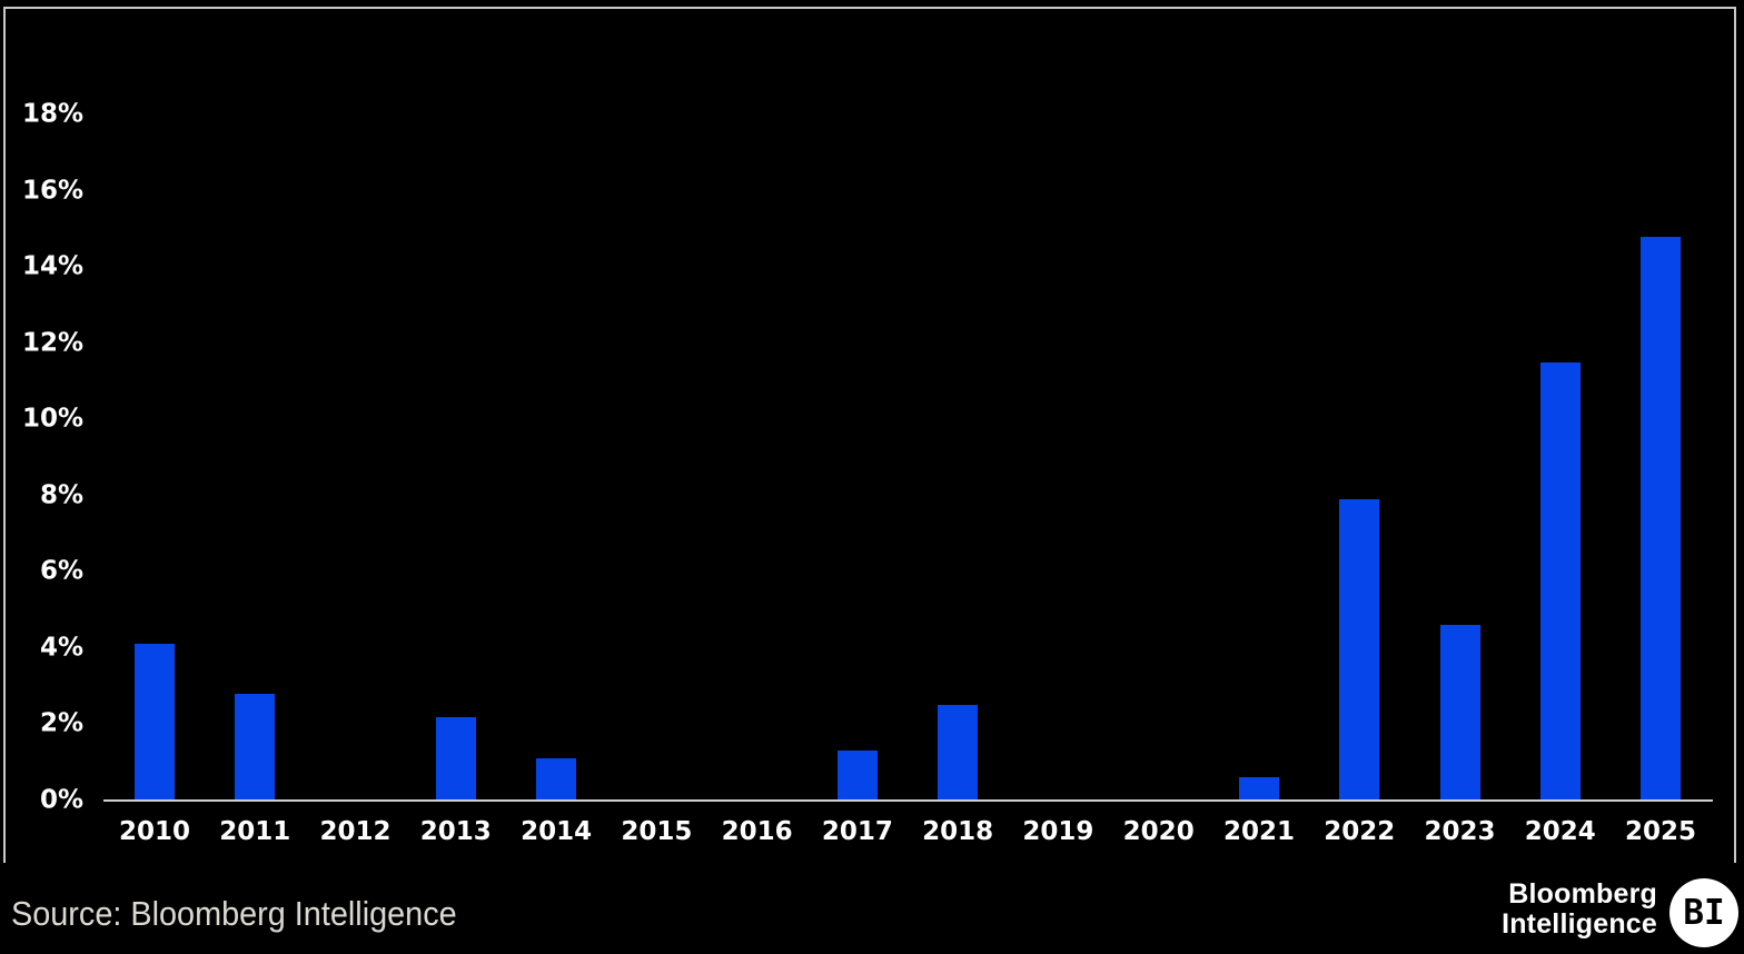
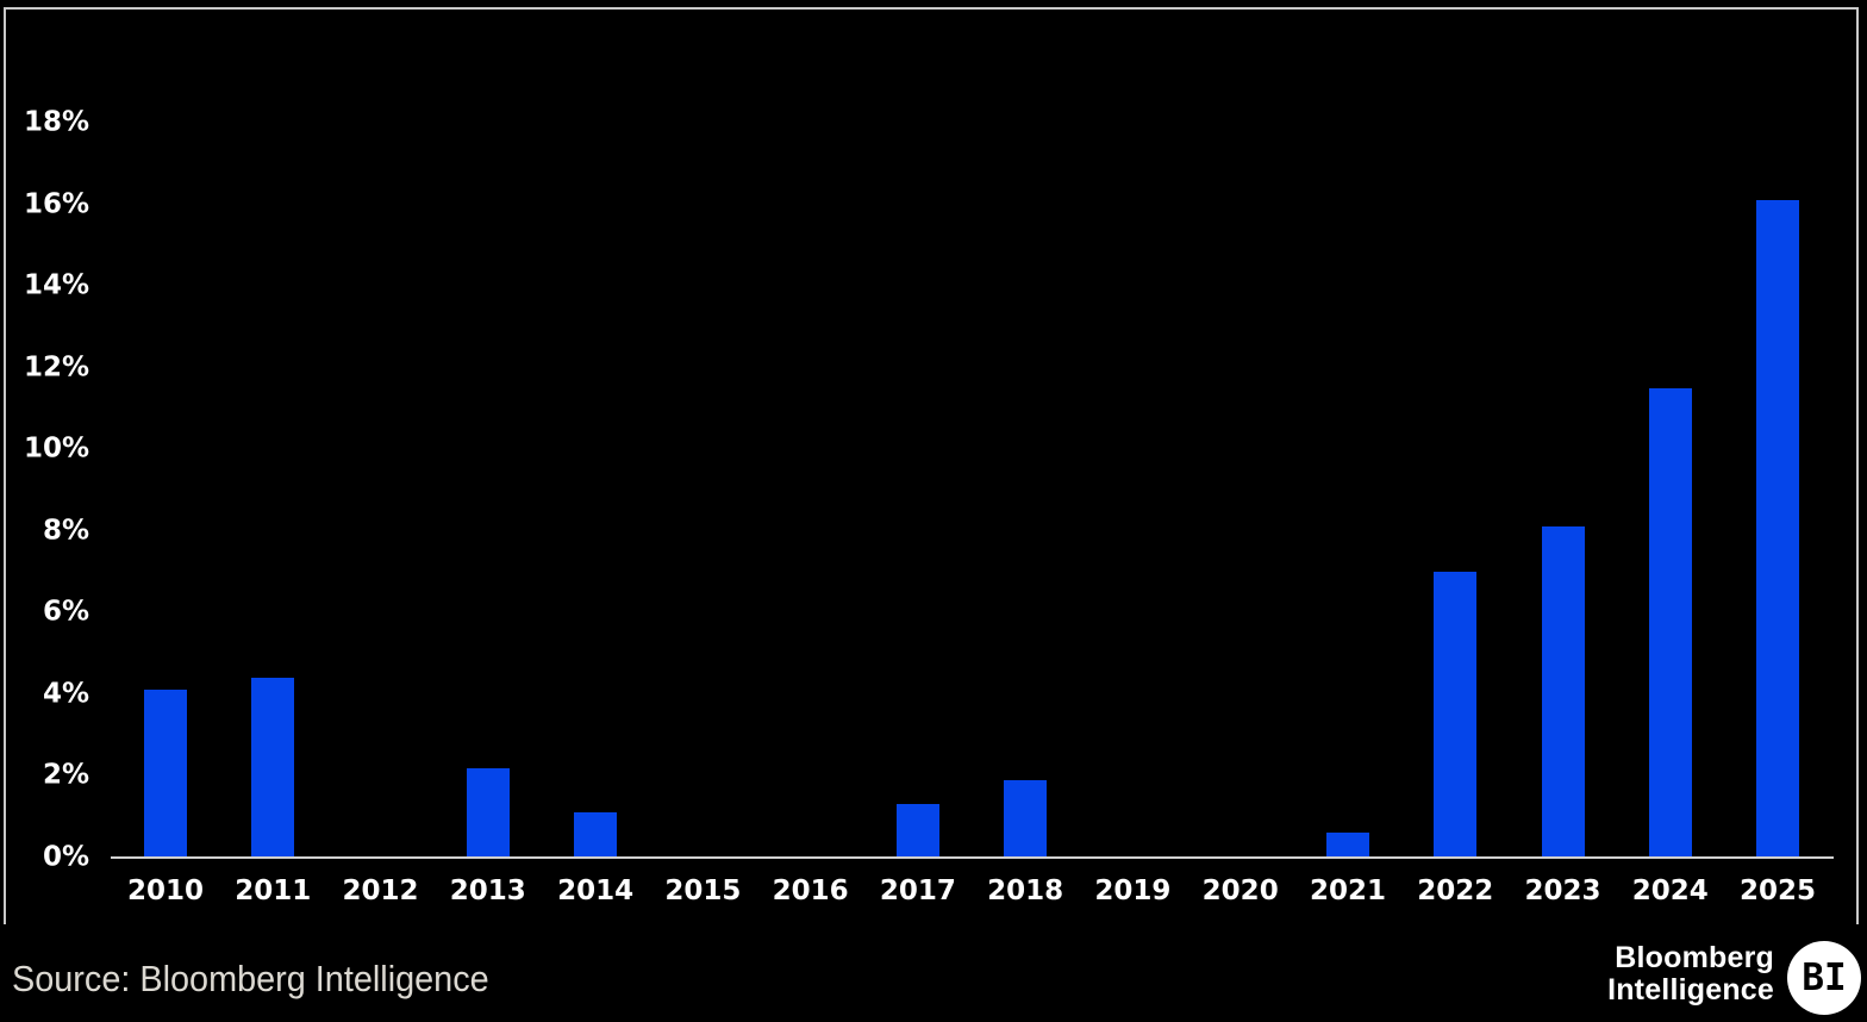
2011: 2.8% -> 4.4%
2018: 2.5% -> 1.9%
2022: 7.9% -> 7.0%
2023: 4.6% -> 8.1%
2025: 14.8% -> 16.1%
